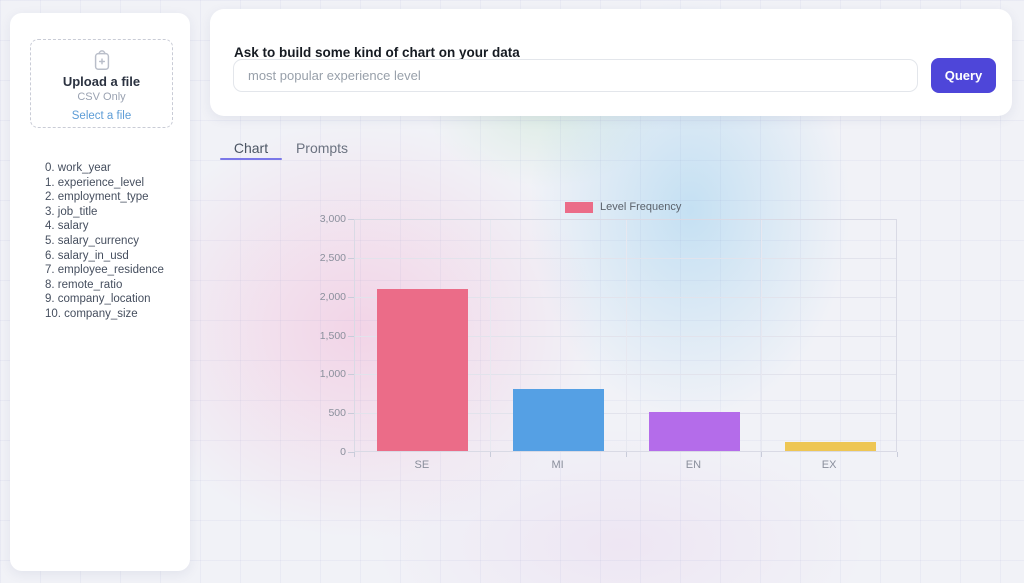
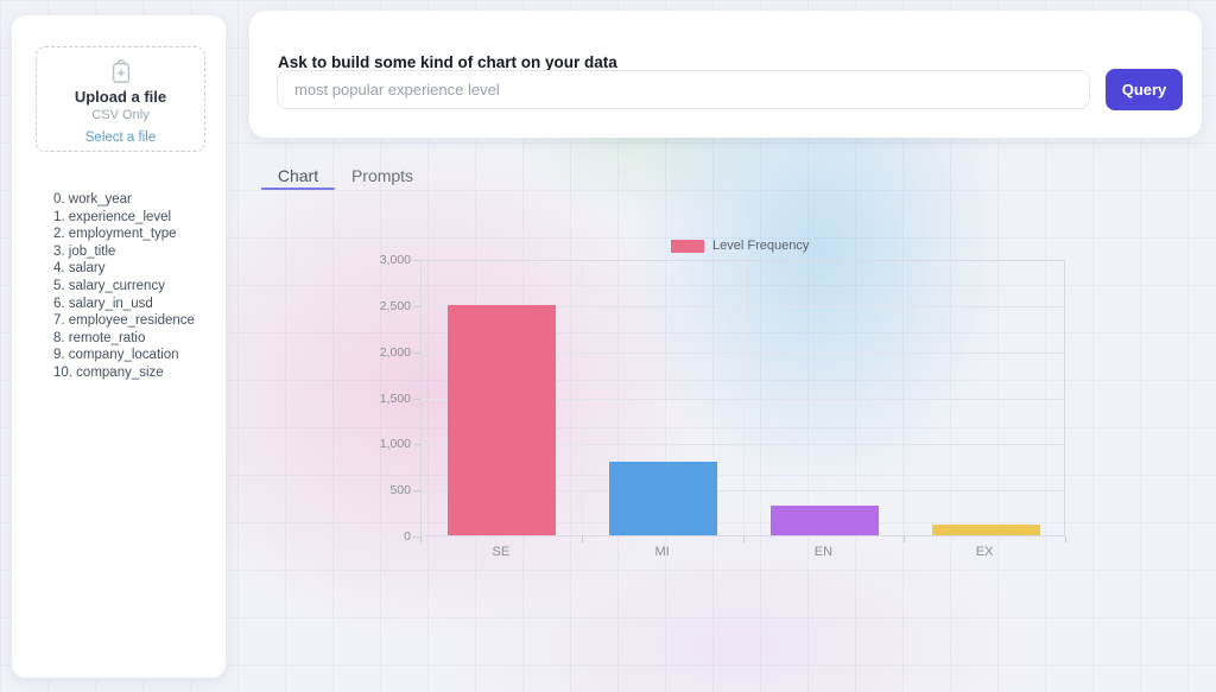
SE: 2100 -> 2500
EN: 500 -> 300
